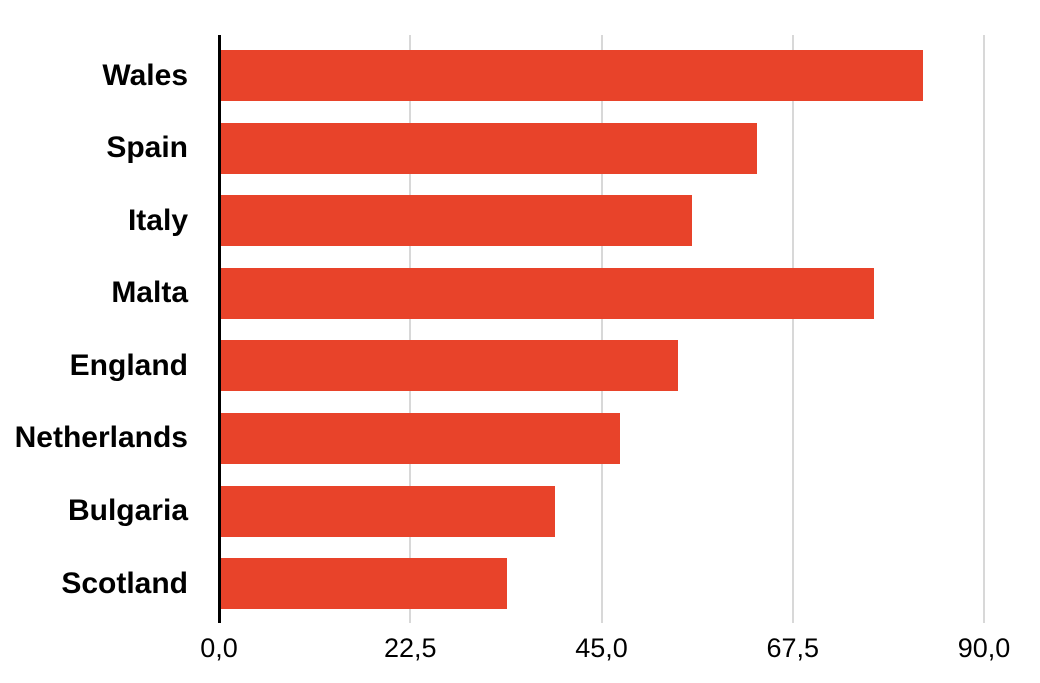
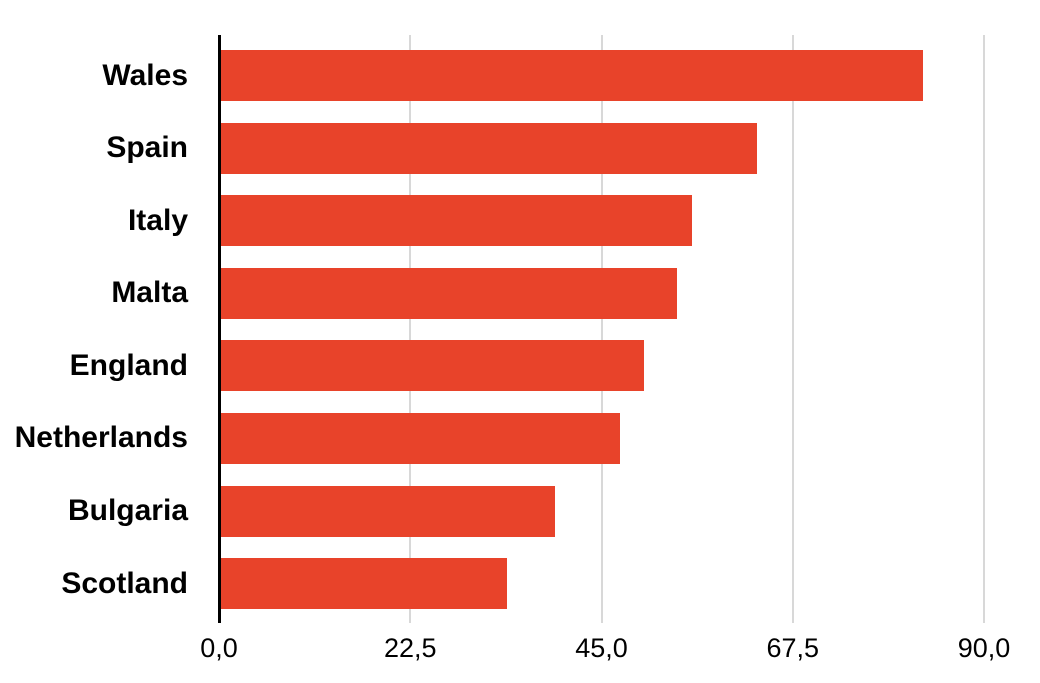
Malta: 77 -> 54
England: 54 -> 50
